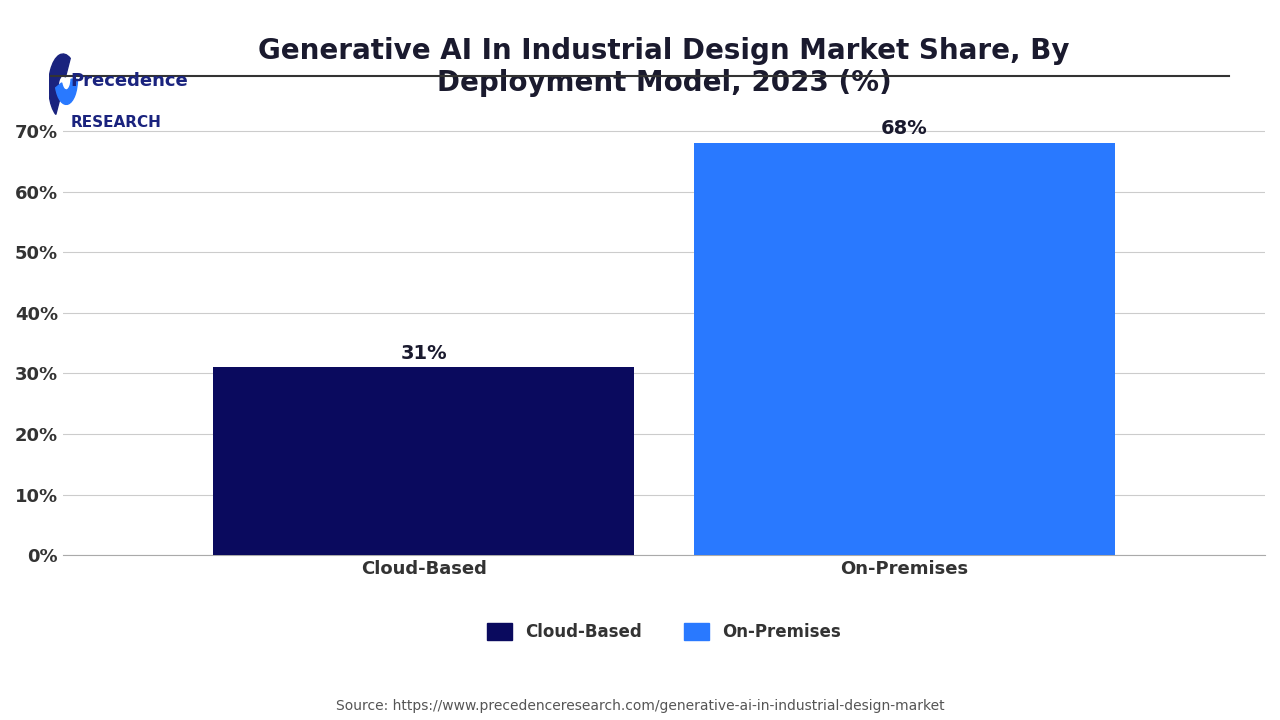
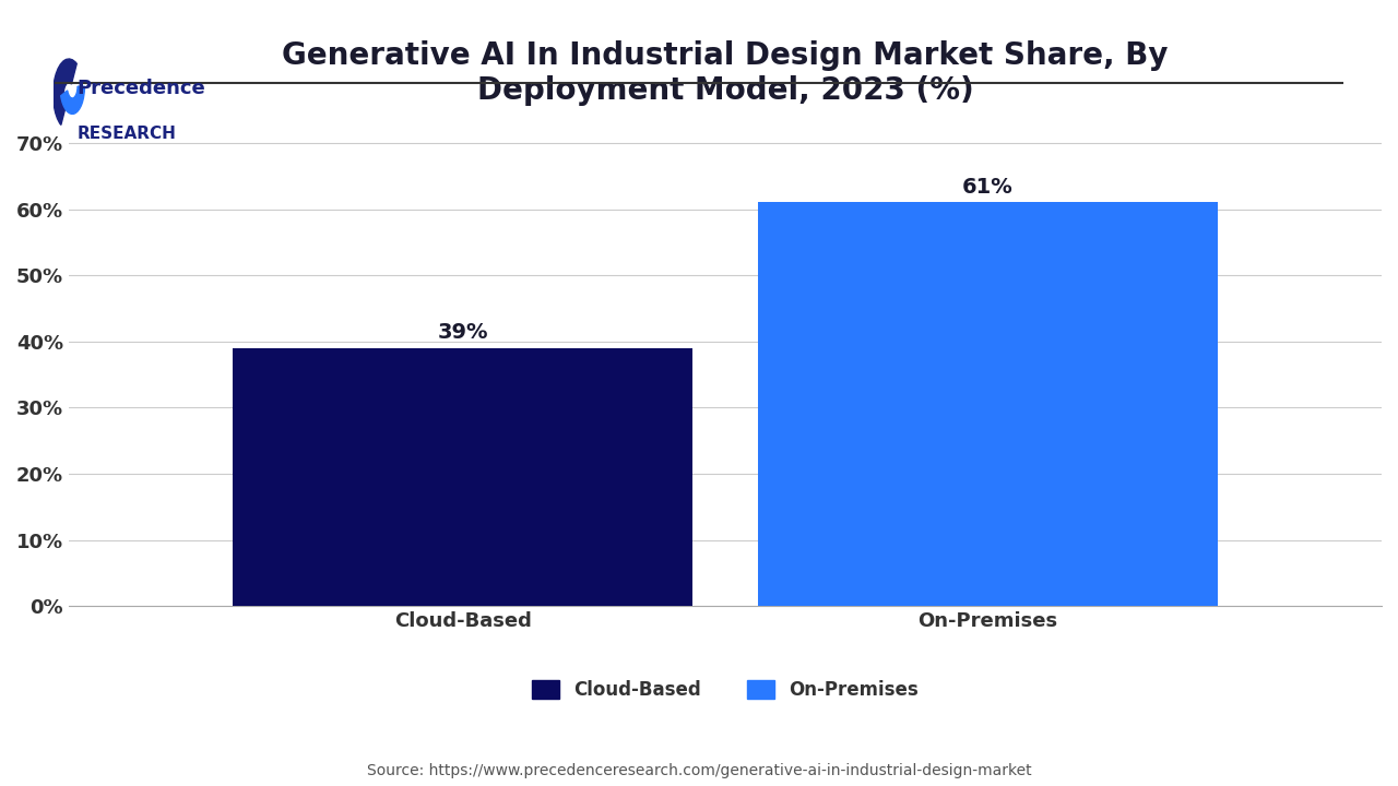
Cloud-Based: 31% -> 39%
On-Premises: 68% -> 61%
